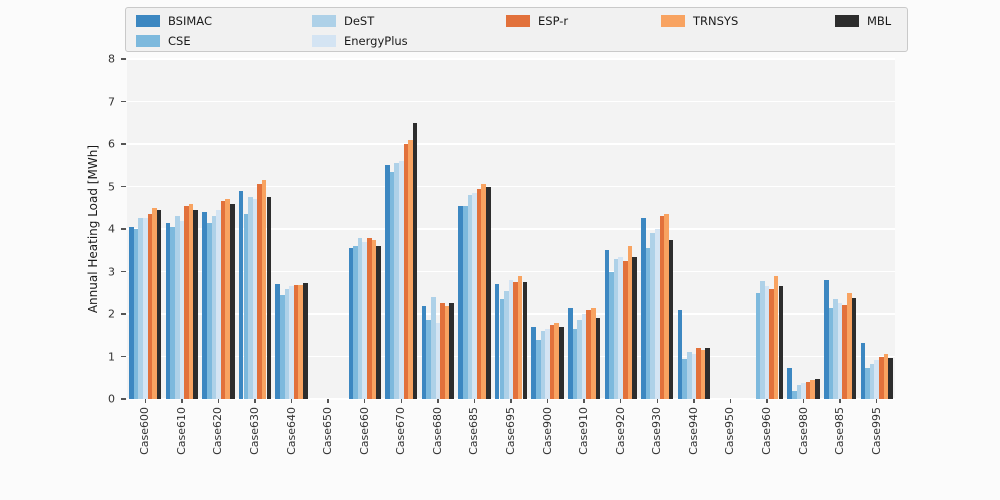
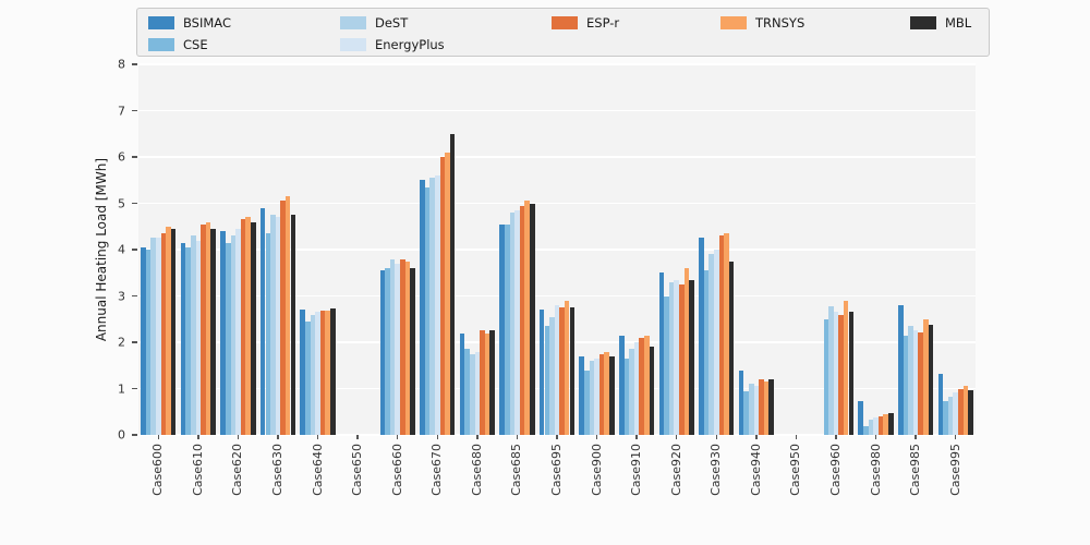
DeST/Case680: 2.4 -> 1.8
BSIMAC/Case940: 2.1 -> 1.4
